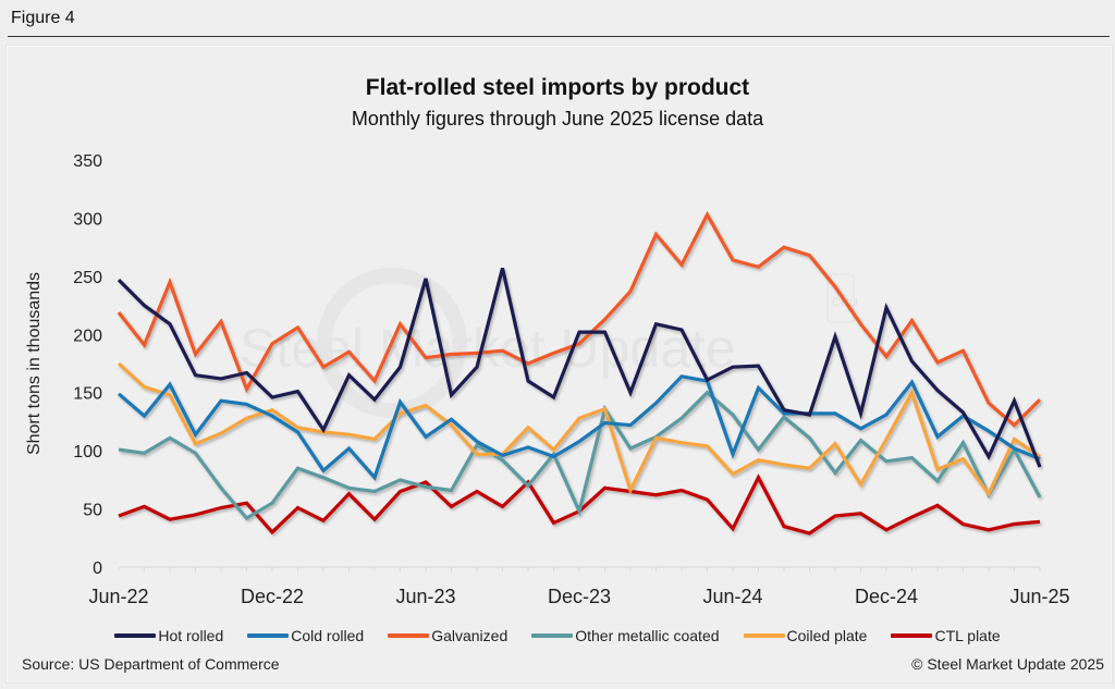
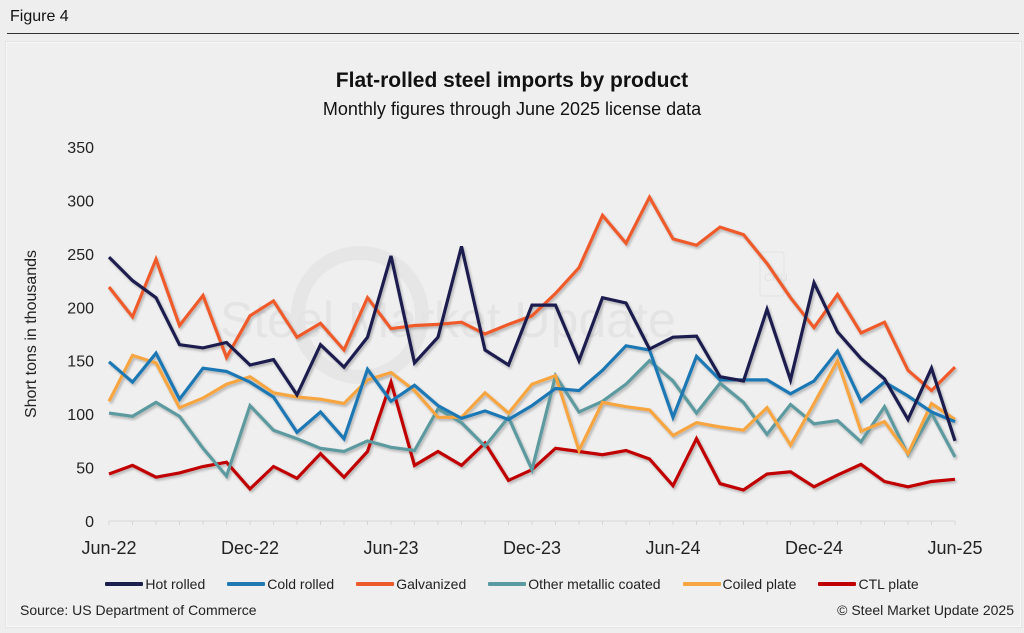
Coiled plate/Jun-22: 175 -> 112
Other metallic coated/Dec-22: 55 -> 108
CTL plate/Jun-23: 73 -> 130
Hot rolled/Jun-25: 86 -> 75
